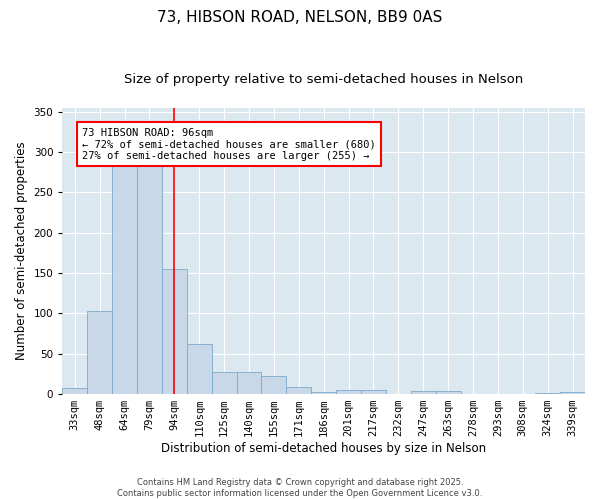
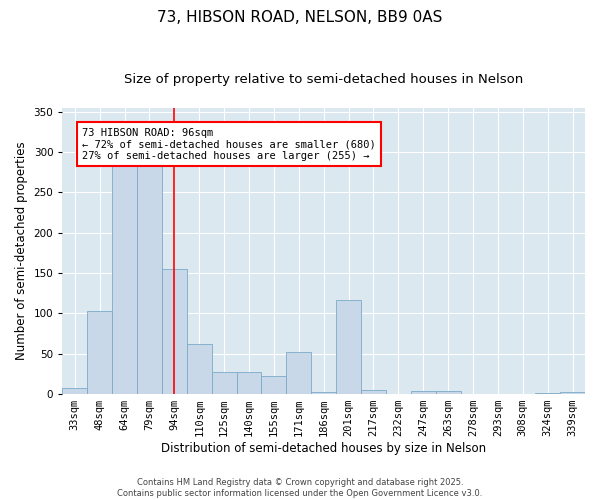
171sqm: 9 -> 52
201sqm: 5 -> 116
